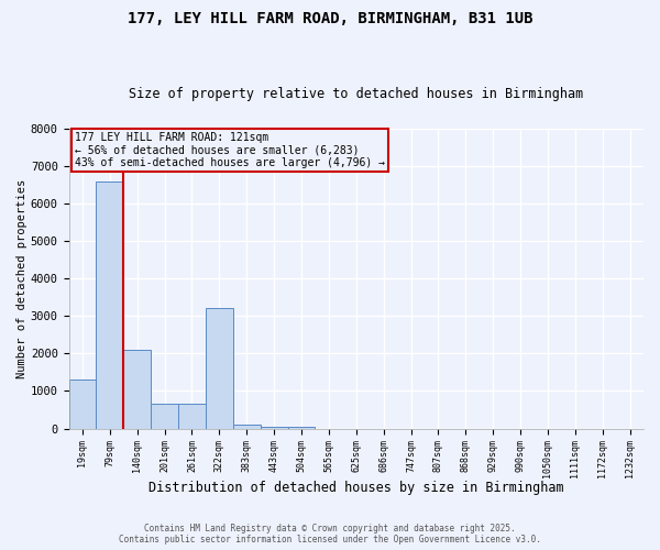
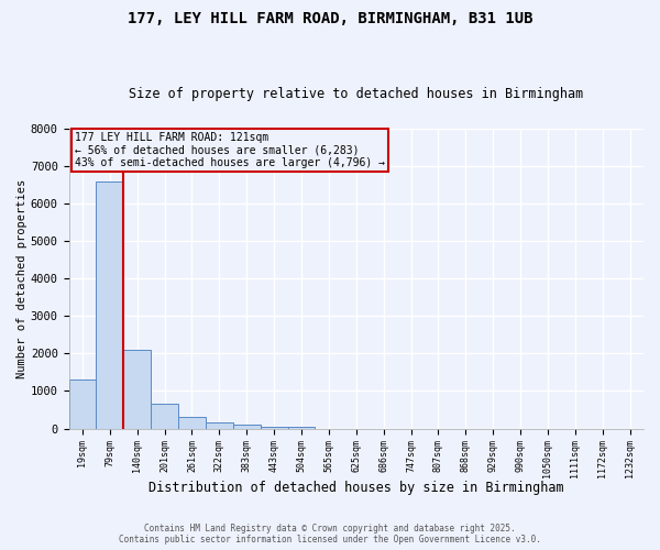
261sqm: 650 -> 300
322sqm: 3200 -> 150
